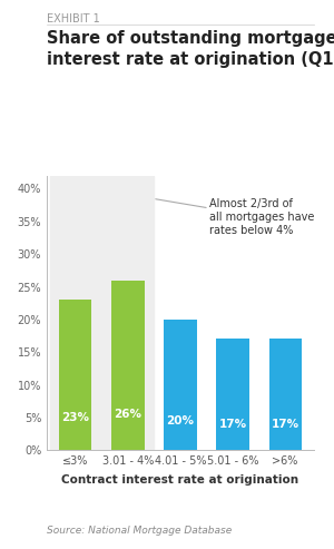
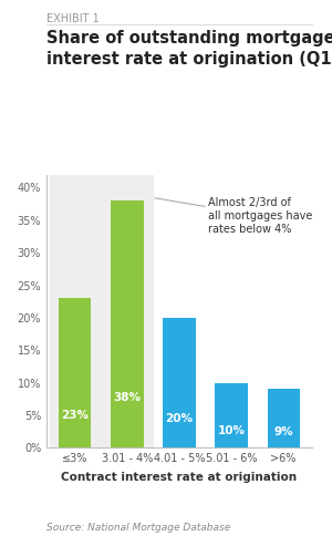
3.01 - 4%: 26% -> 38%
5.01 - 6%: 17% -> 10%
>6%: 17% -> 9%
